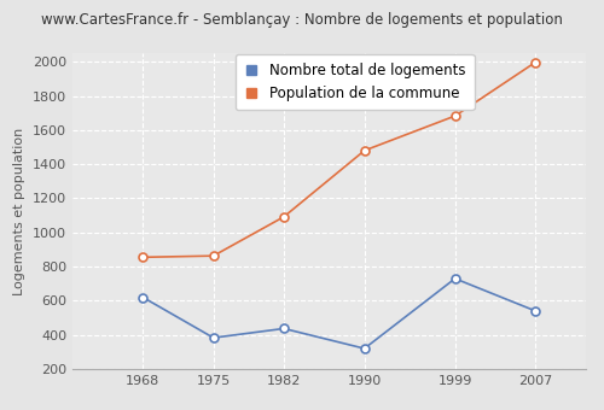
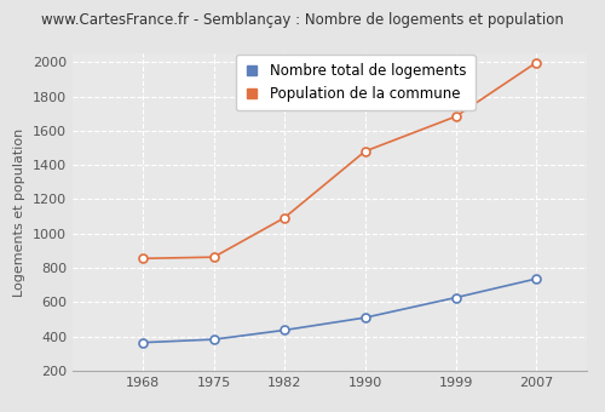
Nombre total de logements/1968: 620 -> 360
Nombre total de logements/1990: 320 -> 510
Nombre total de logements/1999: 730 -> 630
Nombre total de logements/2007: 540 -> 740
